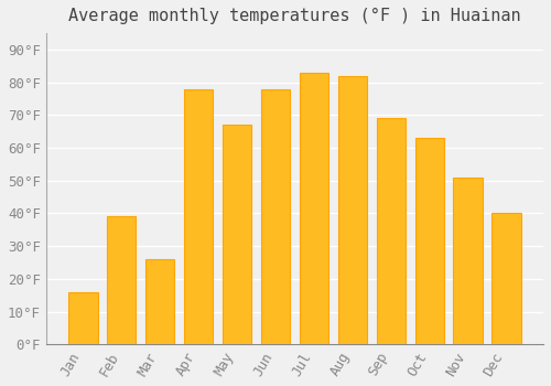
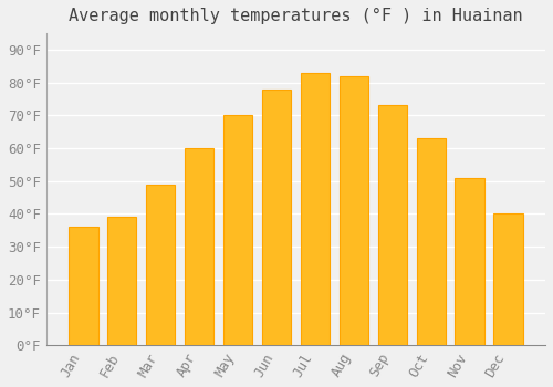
Jan: 16°F -> 36°F
Mar: 26°F -> 49°F
Apr: 78°F -> 60°F
May: 67°F -> 70°F
Sep: 69°F -> 73°F
